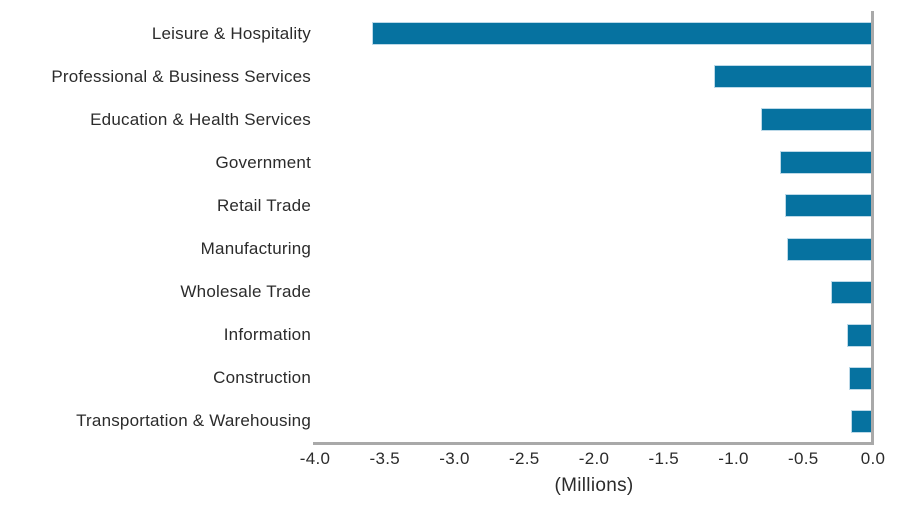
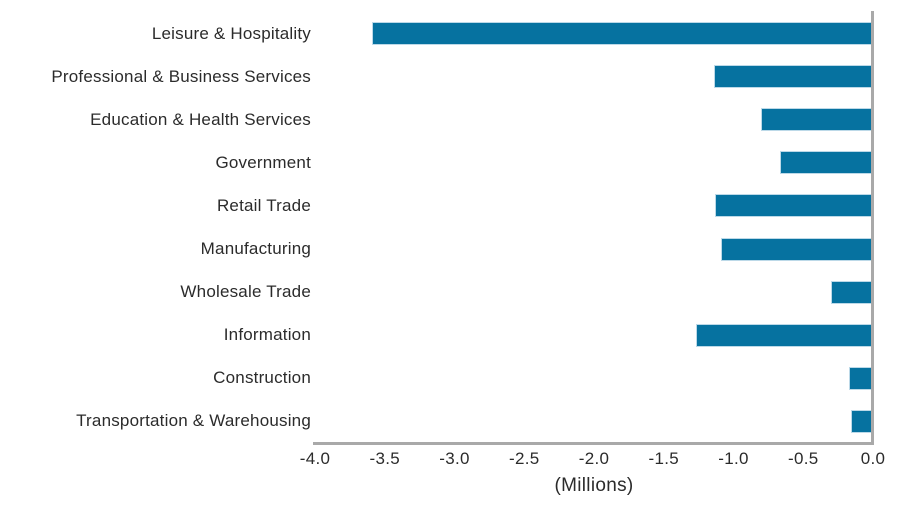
Retail Trade: -0.63 -> -1.13
Manufacturing: -0.62 -> -1.09
Information: -0.19 -> -1.27
